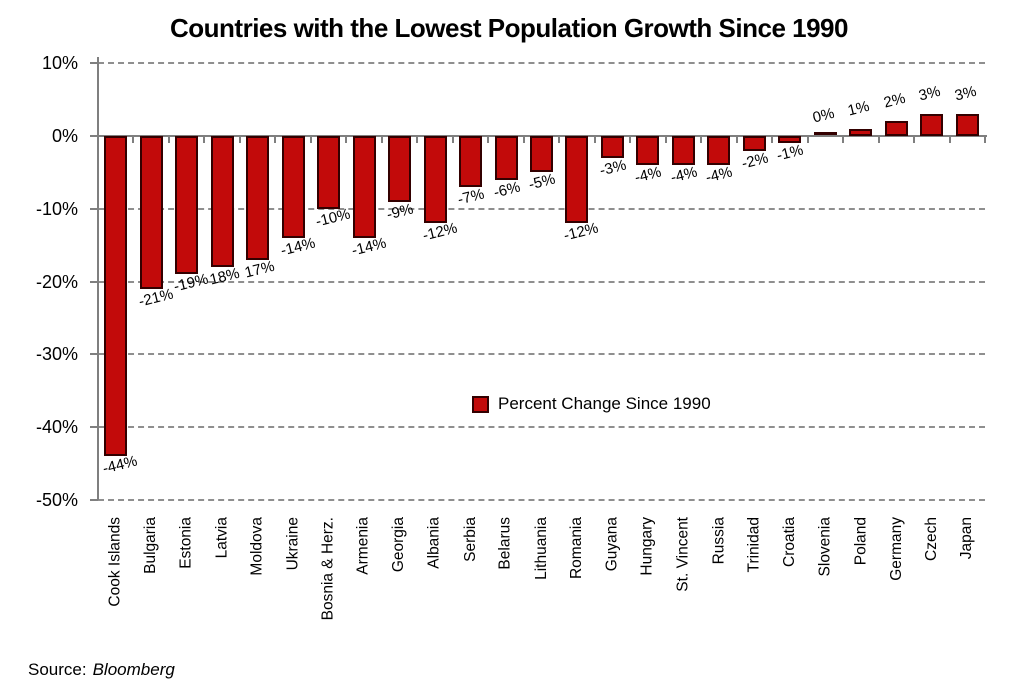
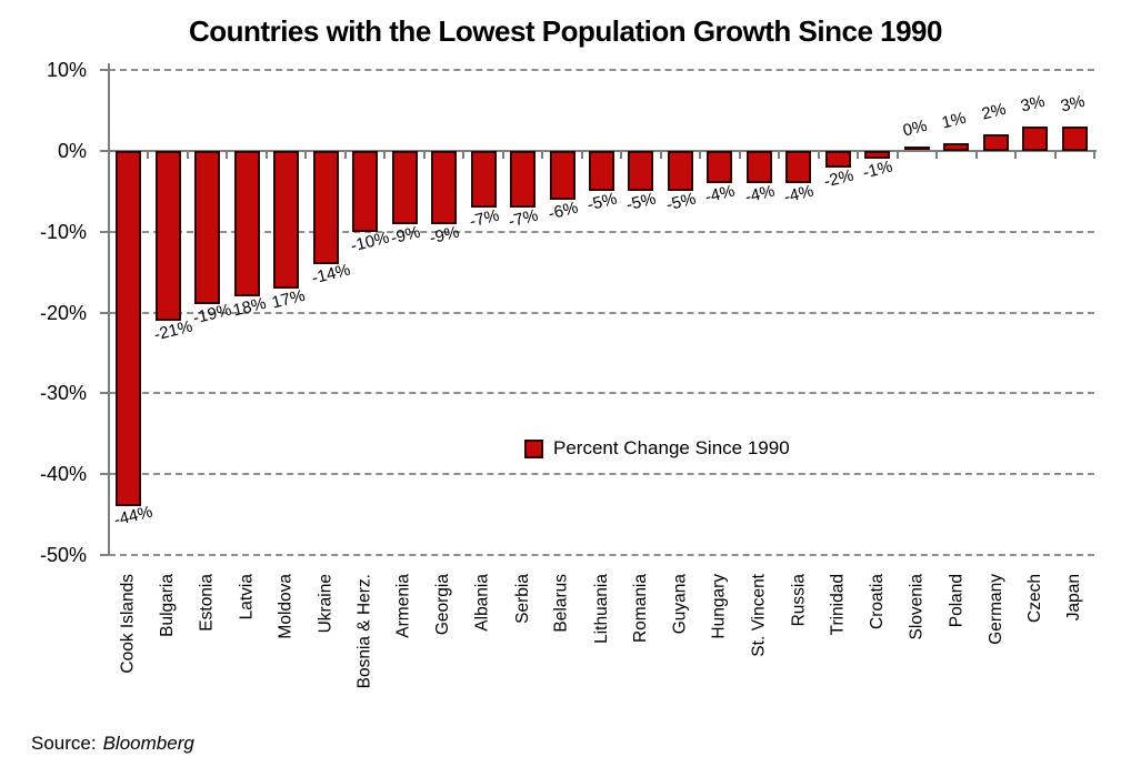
Armenia: -14% -> -9%
Albania: -12% -> -7%
Romania: -12% -> -5%
Guyana: -3% -> -5%
